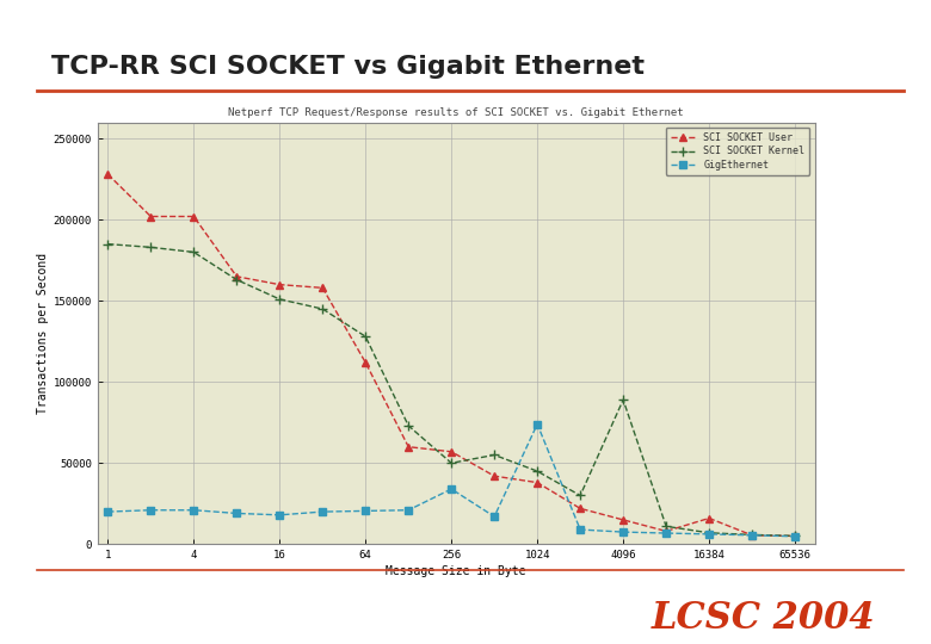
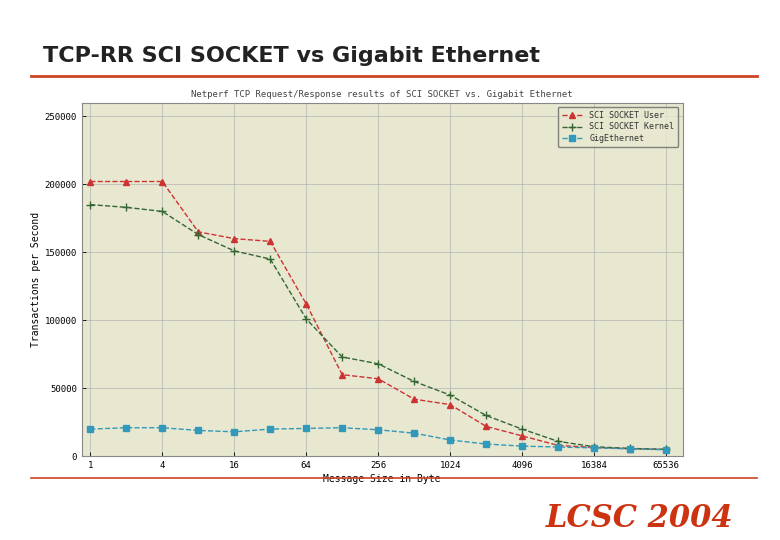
SCI SOCKET User/1: 228000 -> 202000
SCI SOCKET Kernel/64: 128000 -> 101000
SCI SOCKET Kernel/256: 50000 -> 68000
GigEthernet/256: 34000 -> 20000
GigEthernet/1024: 74000 -> 12000
SCI SOCKET Kernel/4096: 89000 -> 20000
SCI SOCKET User/16384: 16000 -> 6000
